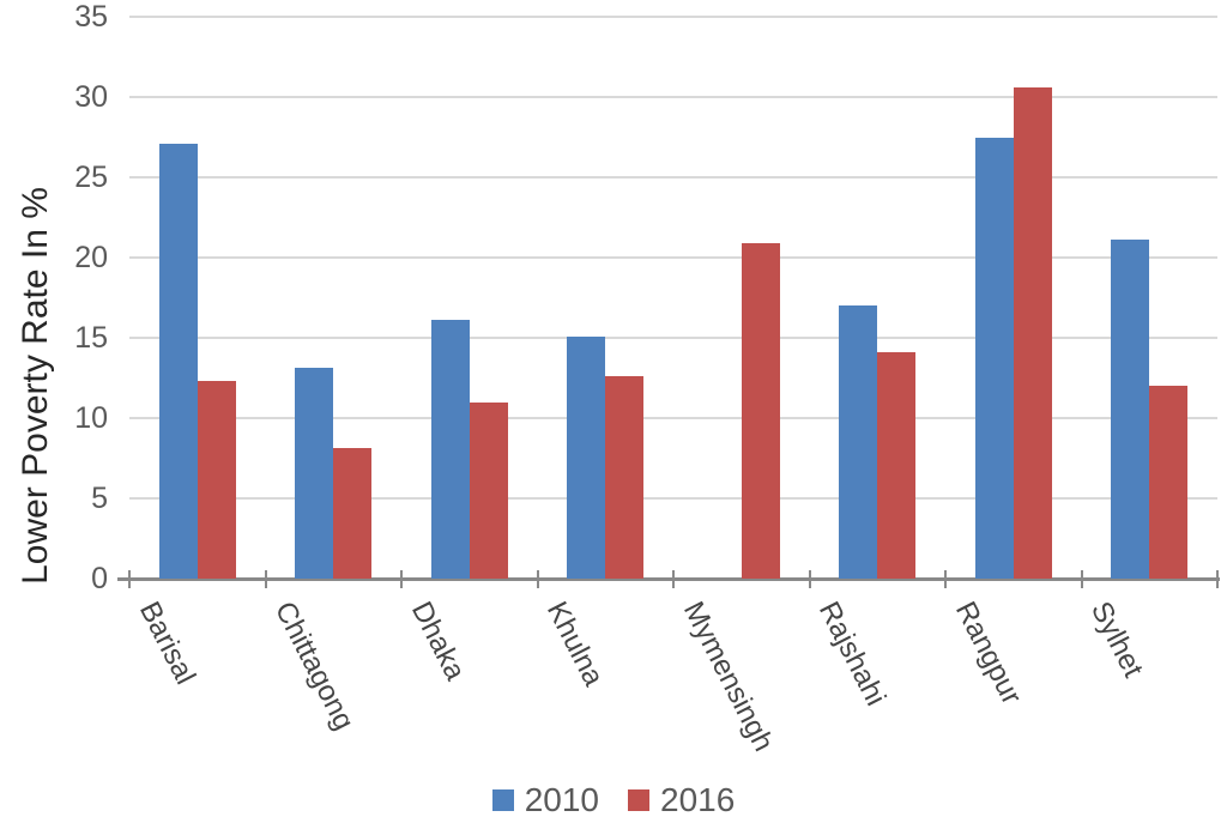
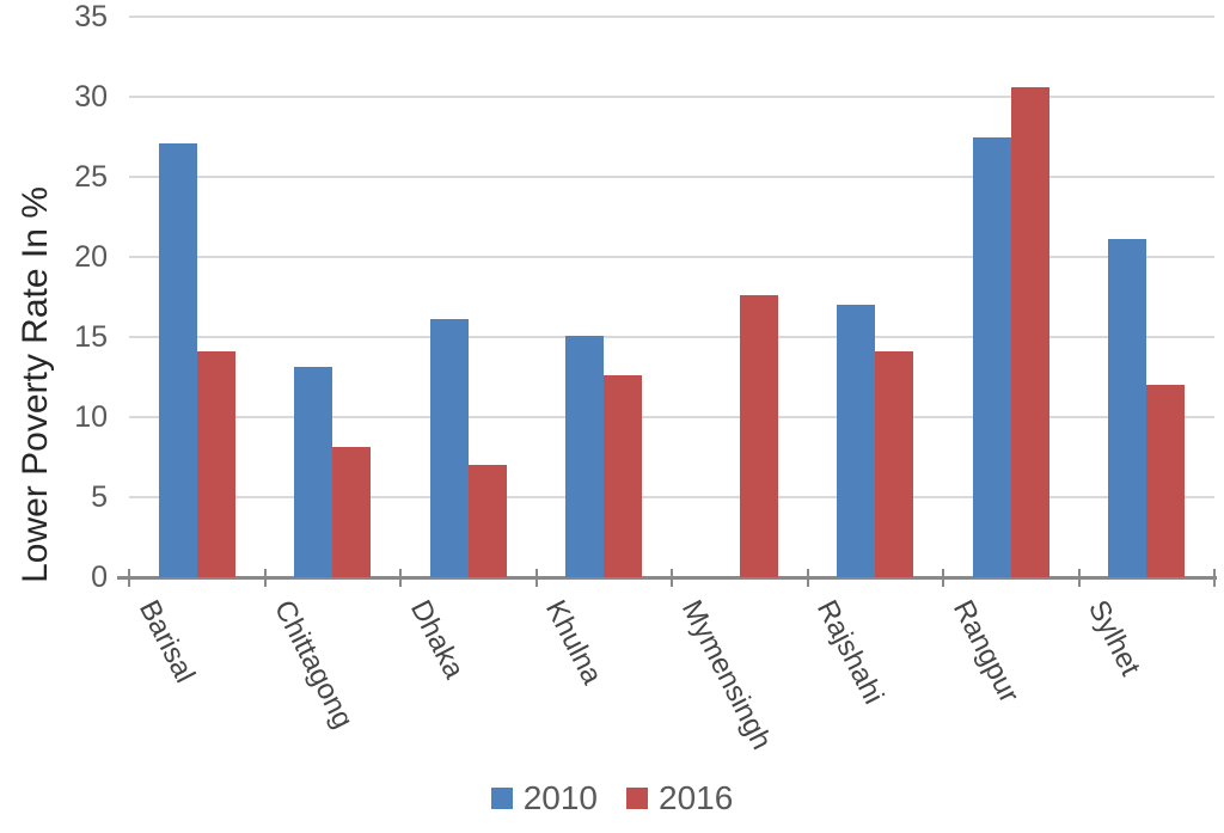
2016/Barisal: 12.3 -> 14.1
2016/Dhaka: 11.0 -> 7.0
2016/Mymensingh: 20.9 -> 17.6
